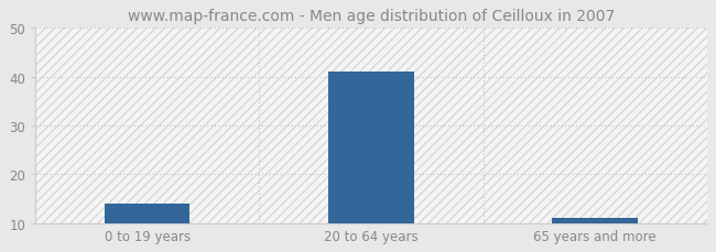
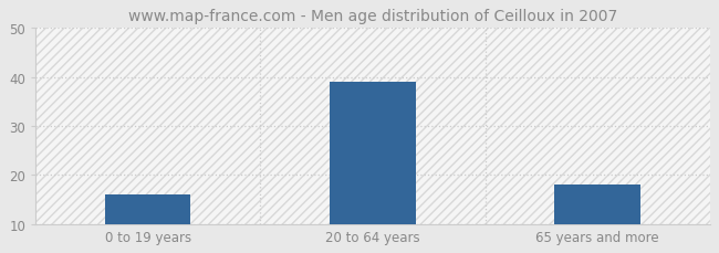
0 to 19 years: 14 -> 16
20 to 64 years: 41 -> 39
65 years and more: 11 -> 18
